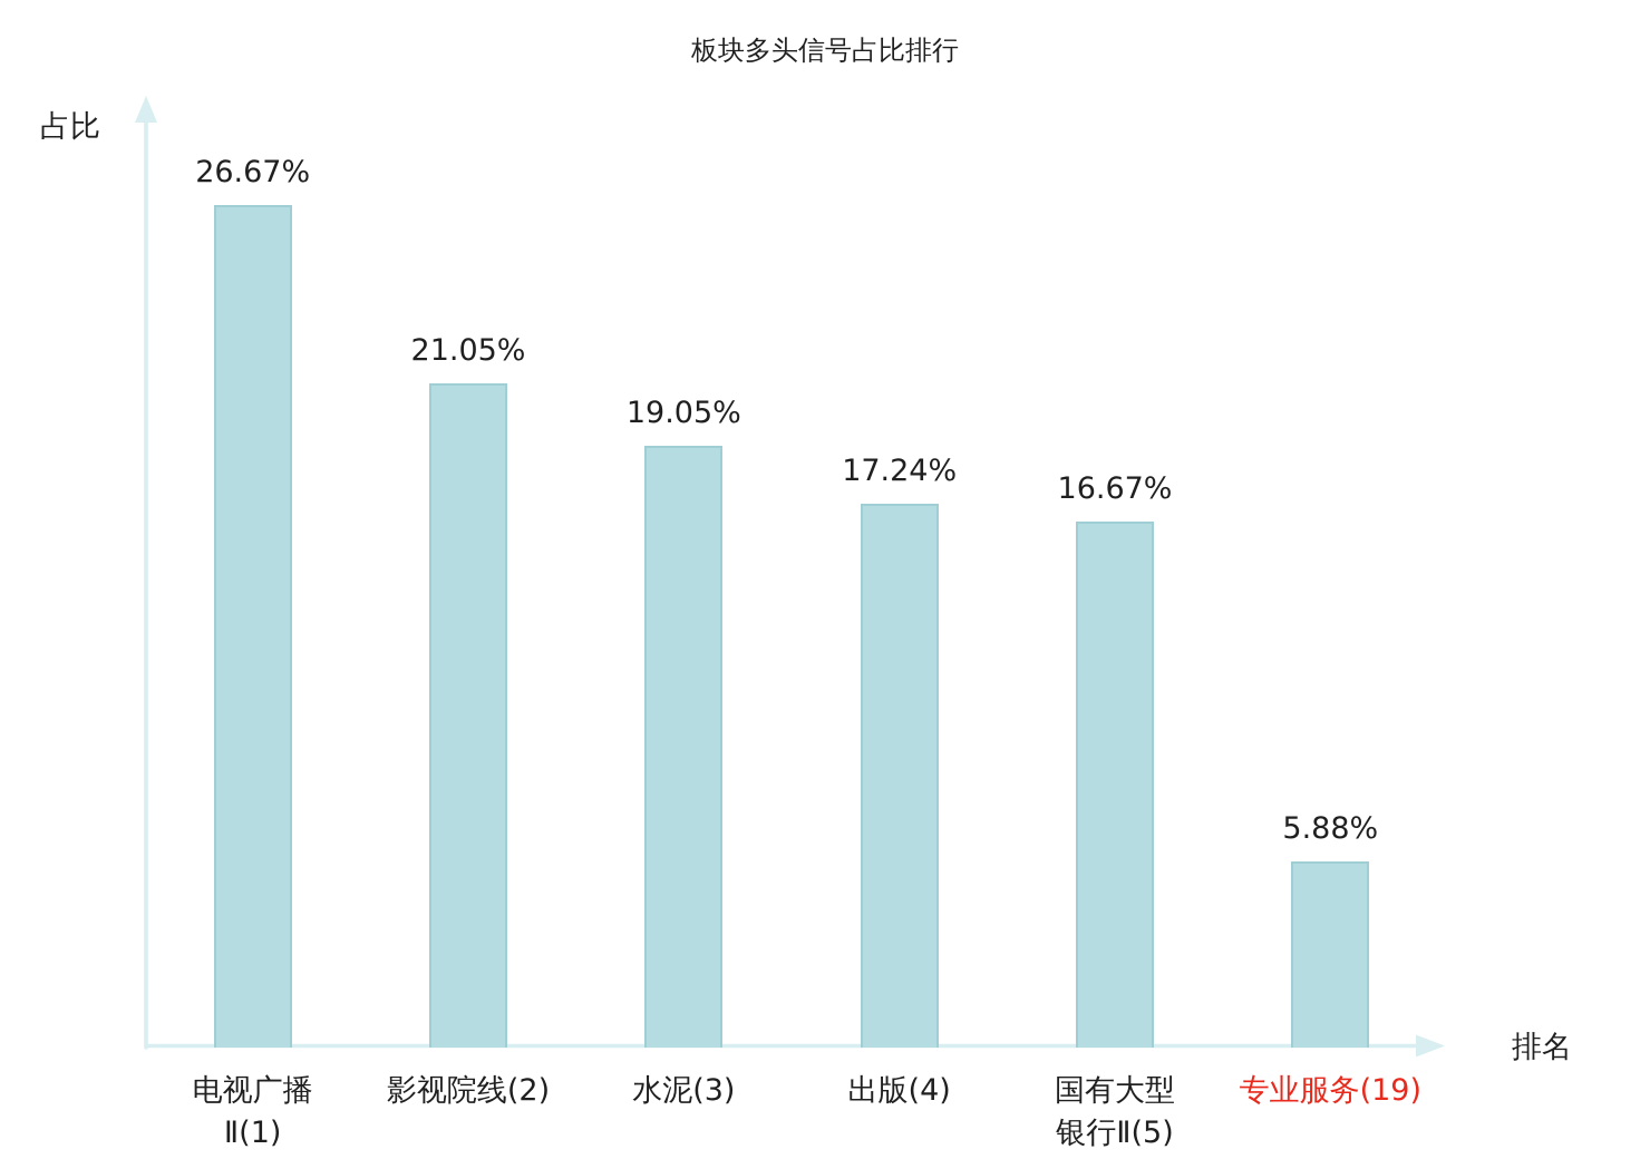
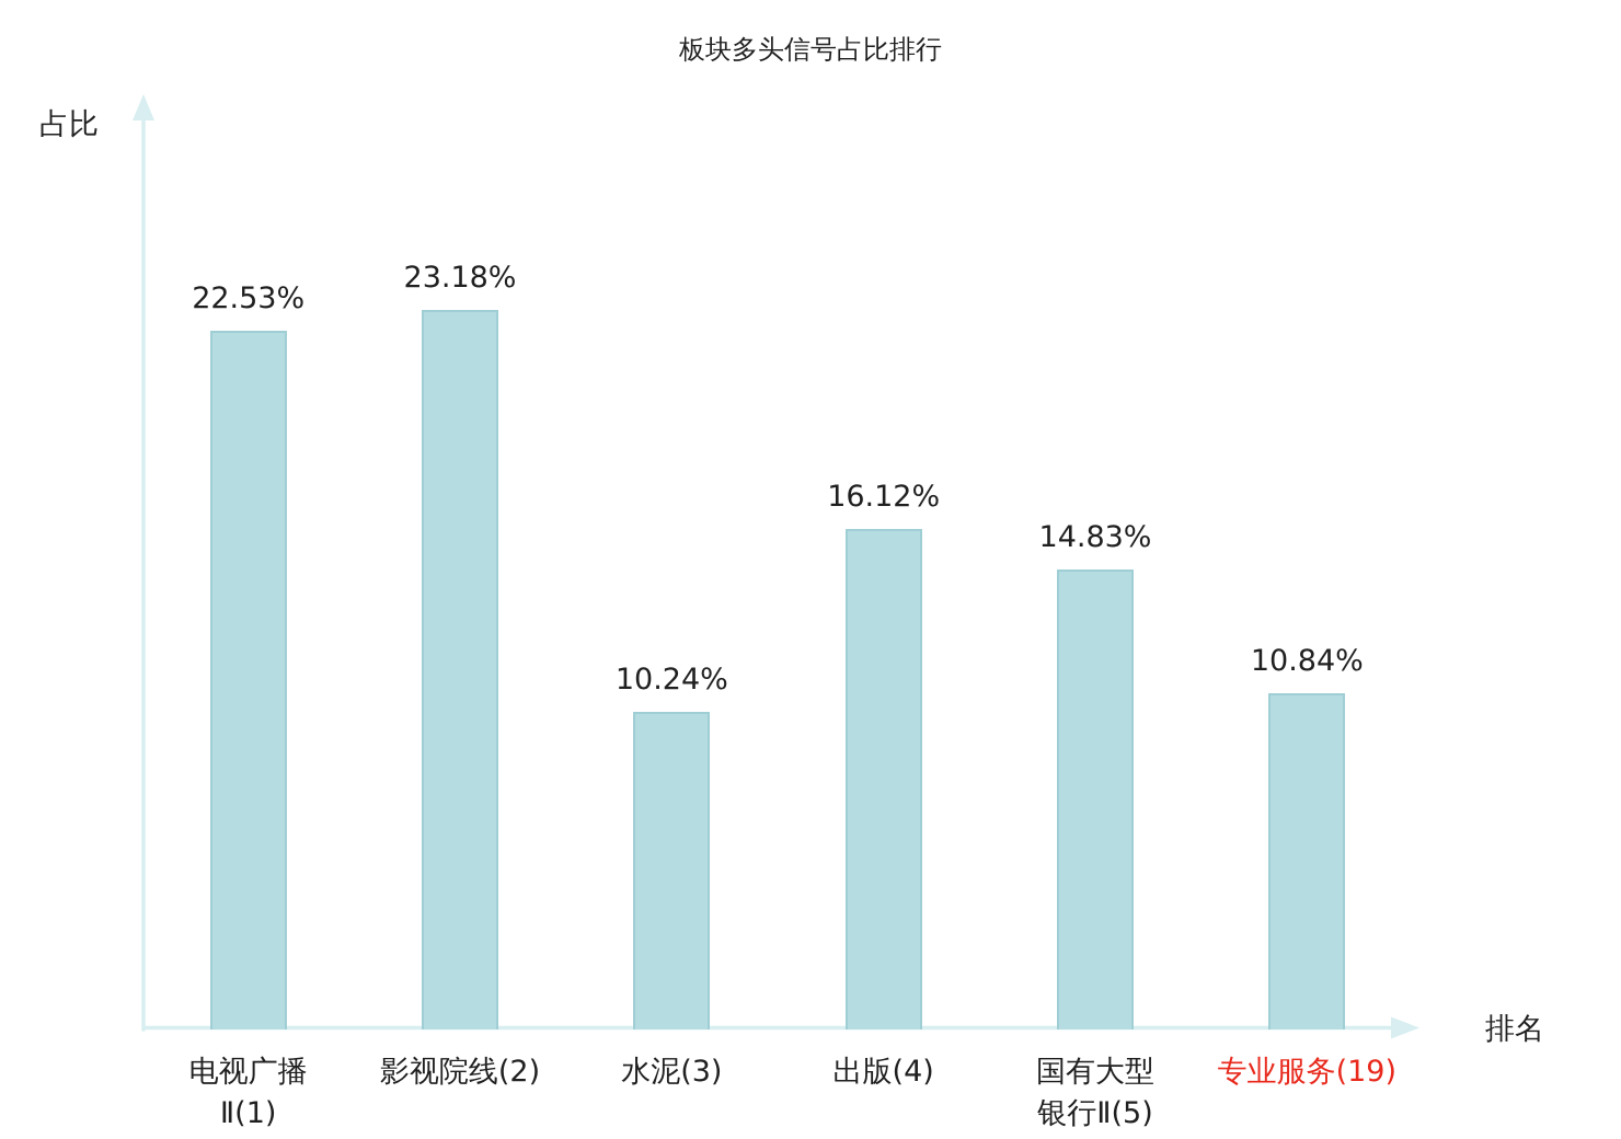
电视广播Ⅱ(1): 26.67% -> 22.53%
影视院线(2): 21.05% -> 23.18%
水泥(3): 19.05% -> 10.24%
出版(4): 17.24% -> 16.12%
国有大型银行Ⅱ(5): 16.67% -> 14.83%
专业服务(19): 5.88% -> 10.84%
